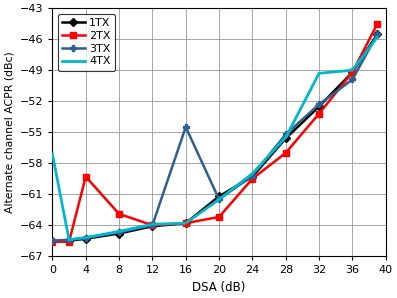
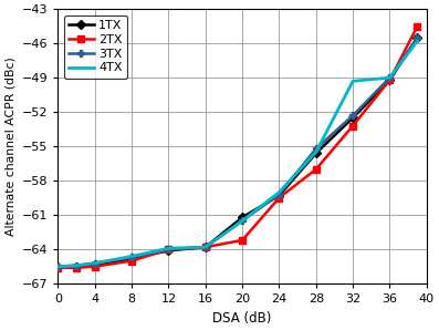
4TX/0: -57.1 -> -65.5
2TX/4: -59.3 -> -65.5
2TX/8: -62.9 -> -65.0
3TX/16: -54.5 -> -63.8
3TX/36: -49.9 -> -49.0
